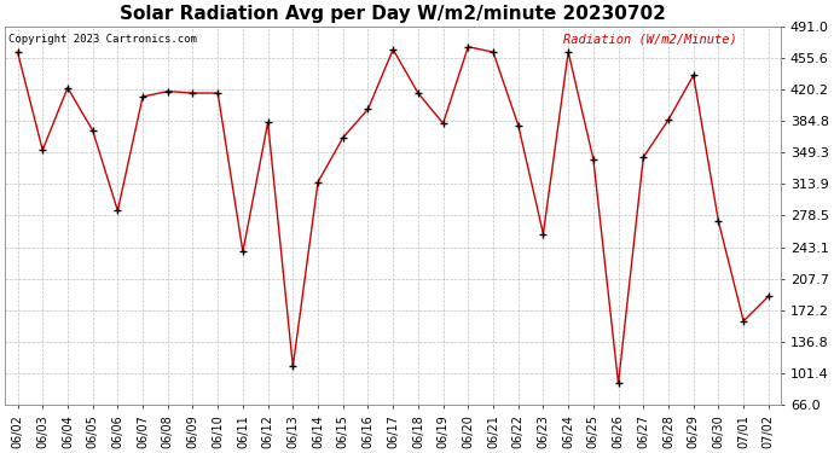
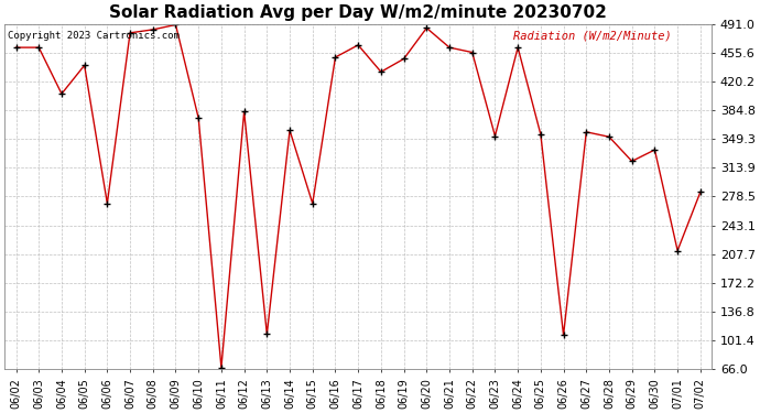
06/03: 352 -> 462
06/04: 422 -> 405
06/05: 374 -> 440
06/06: 284 -> 270
06/07: 412 -> 480
06/08: 418 -> 484
06/09: 416 -> 490
06/10: 416 -> 375
06/11: 238 -> 68
06/14: 316 -> 360
06/15: 366 -> 270
06/16: 398 -> 450
06/18: 416 -> 432
06/19: 382 -> 448
06/20: 468 -> 486
06/22: 380 -> 456
06/23: 258 -> 353
06/25: 342 -> 355
06/26: 90 -> 108
06/27: 344 -> 358
06/28: 386 -> 352
06/29: 436 -> 322
06/30: 272 -> 336
07/01: 160 -> 212
07/02: 188 -> 284
